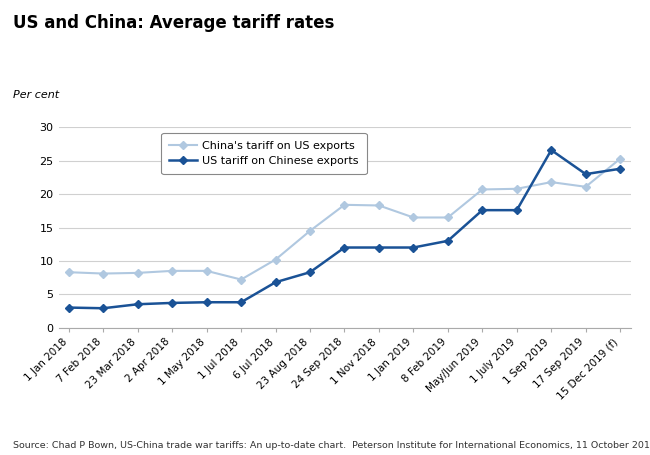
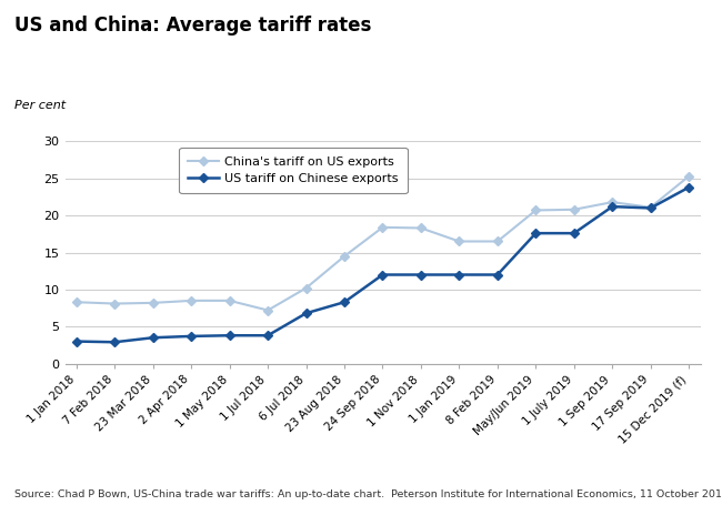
US tariff on Chinese exports/8 Feb 2019: 13.0 -> 12.0
US tariff on Chinese exports/1 Sep 2019: 26.6 -> 21.2
US tariff on Chinese exports/17 Sep 2019: 23.0 -> 21.0
